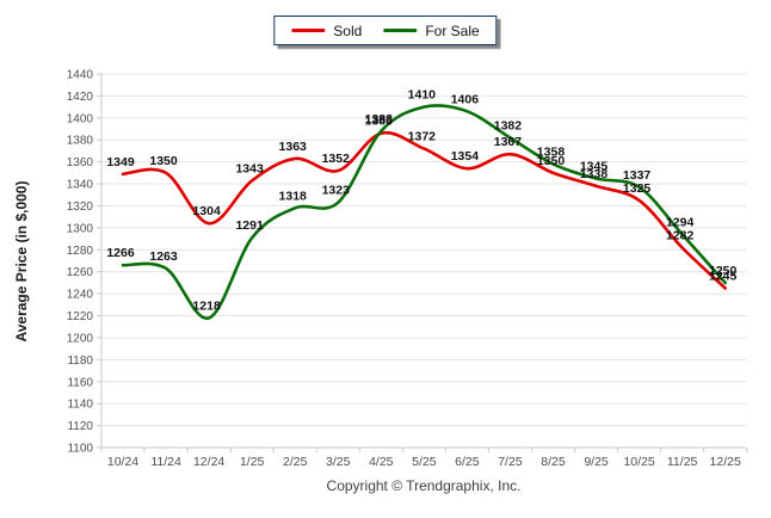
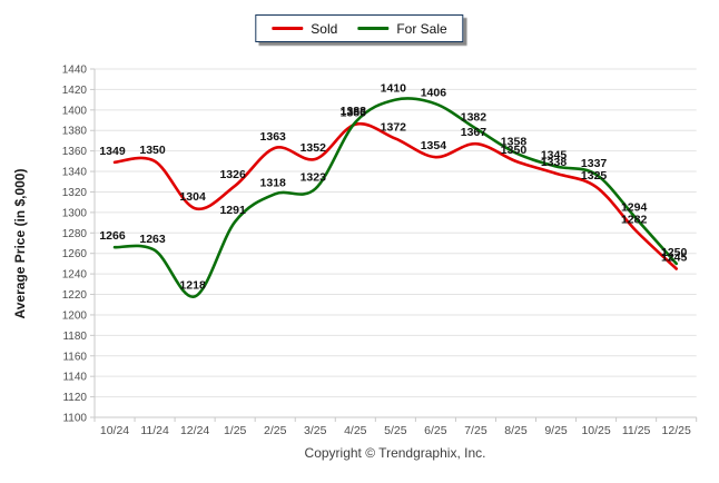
Sold/1/25: 1343 -> 1326
